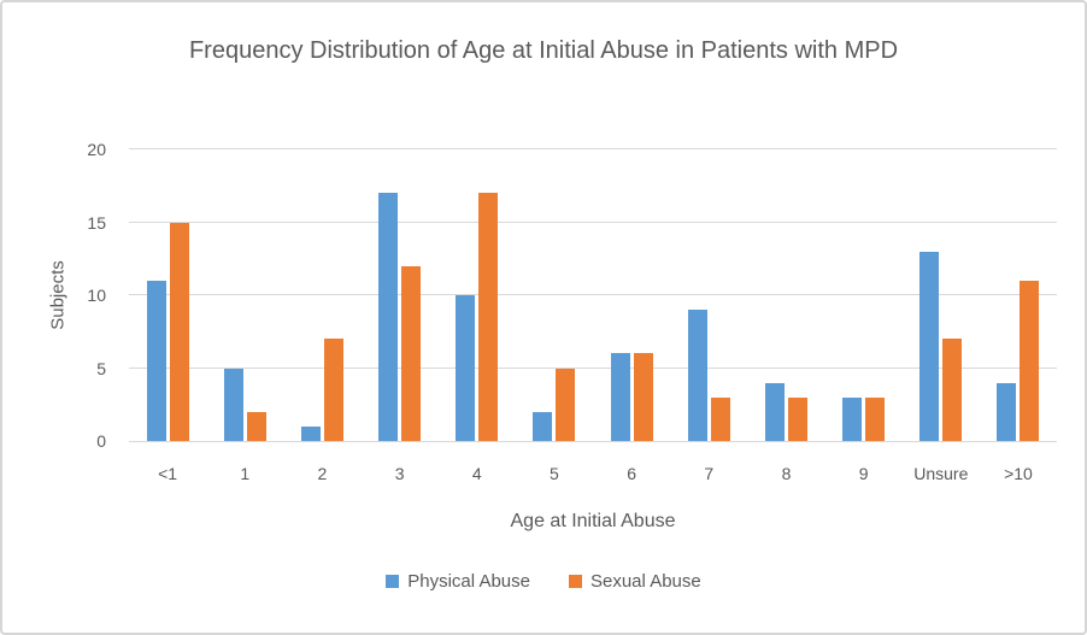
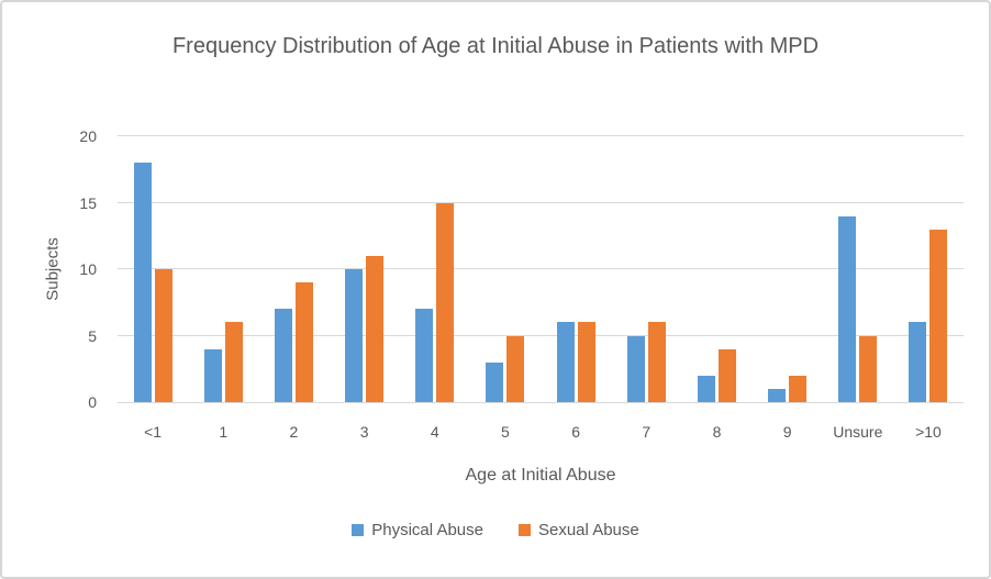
Physical Abuse/<1: 11 -> 18
Sexual Abuse/<1: 15 -> 10
Physical Abuse/1: 5 -> 4
Sexual Abuse/1: 2 -> 6
Physical Abuse/2: 1 -> 7
Sexual Abuse/2: 7 -> 9
Physical Abuse/3: 17 -> 10
Sexual Abuse/3: 12 -> 11
Physical Abuse/4: 10 -> 7
Sexual Abuse/4: 17 -> 15
Physical Abuse/5: 2 -> 3
Physical Abuse/7: 9 -> 5
Sexual Abuse/7: 3 -> 6
Physical Abuse/8: 4 -> 2
Sexual Abuse/8: 3 -> 4
Physical Abuse/9: 3 -> 1
Sexual Abuse/9: 3 -> 2
Physical Abuse/Unsure: 13 -> 14
Sexual Abuse/Unsure: 7 -> 5
Physical Abuse/>10: 4 -> 6
Sexual Abuse/>10: 11 -> 13
